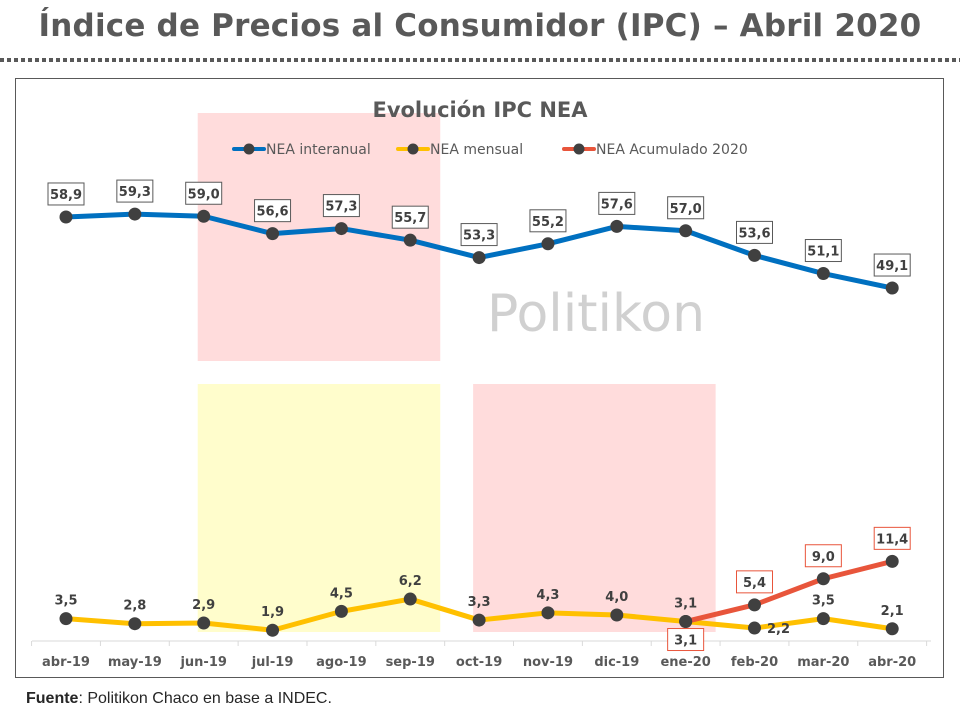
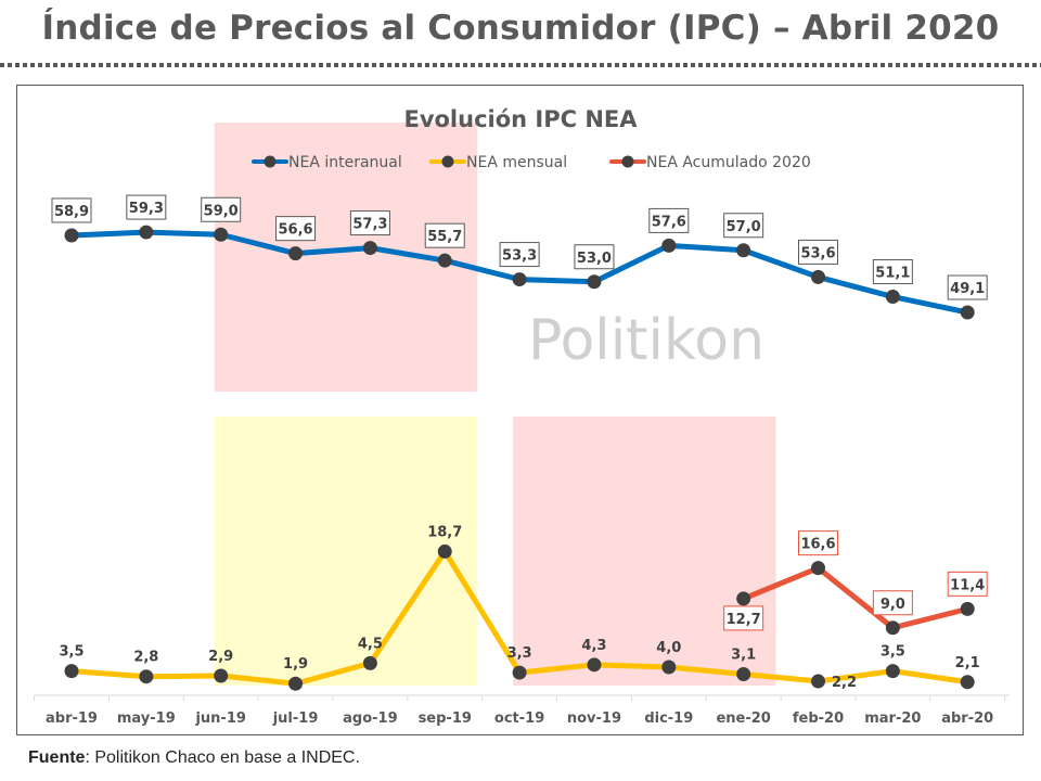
NEA mensual/sep-19: 6,2 -> 18,7
NEA interanual/nov-19: 55,2 -> 53,0
NEA Acumulado 2020/ene-20: 3,1 -> 12,7
NEA Acumulado 2020/feb-20: 5,4 -> 16,6
